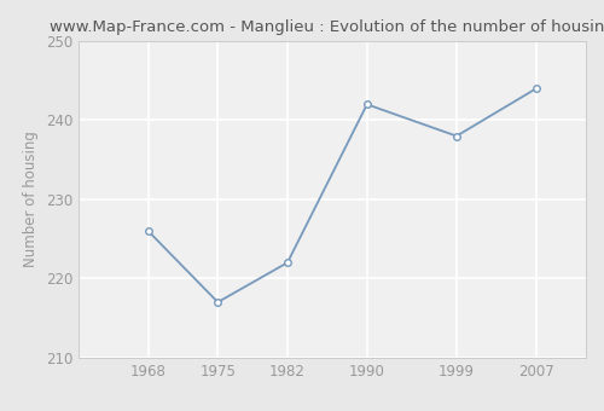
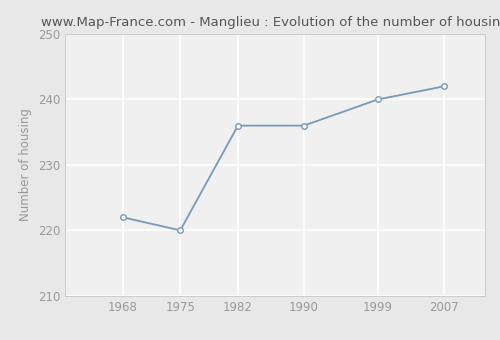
1968: 226 -> 222
1975: 217 -> 220
1982: 222 -> 236
1990: 242 -> 236
1999: 238 -> 240
2007: 244 -> 242
